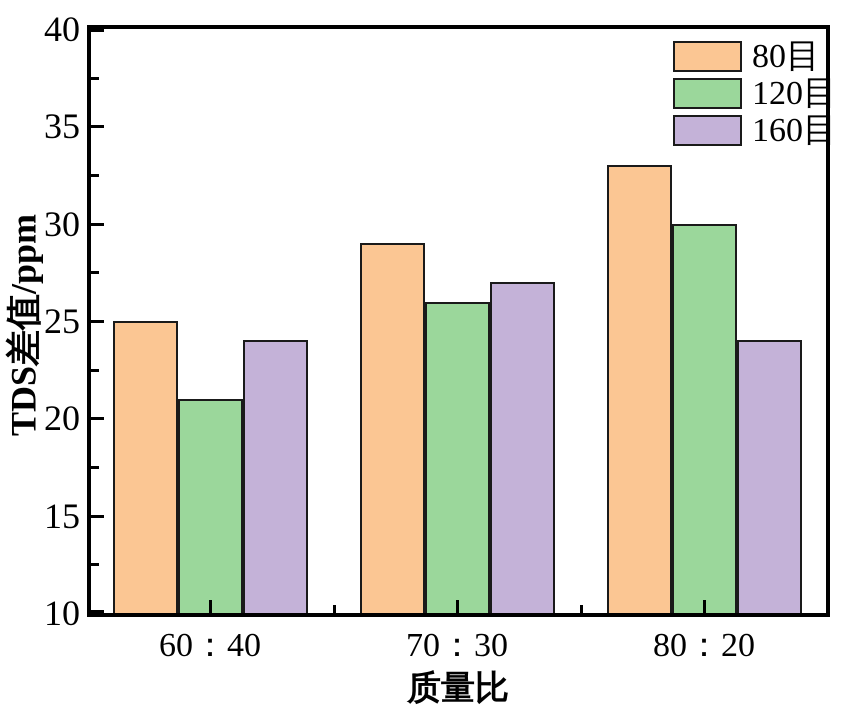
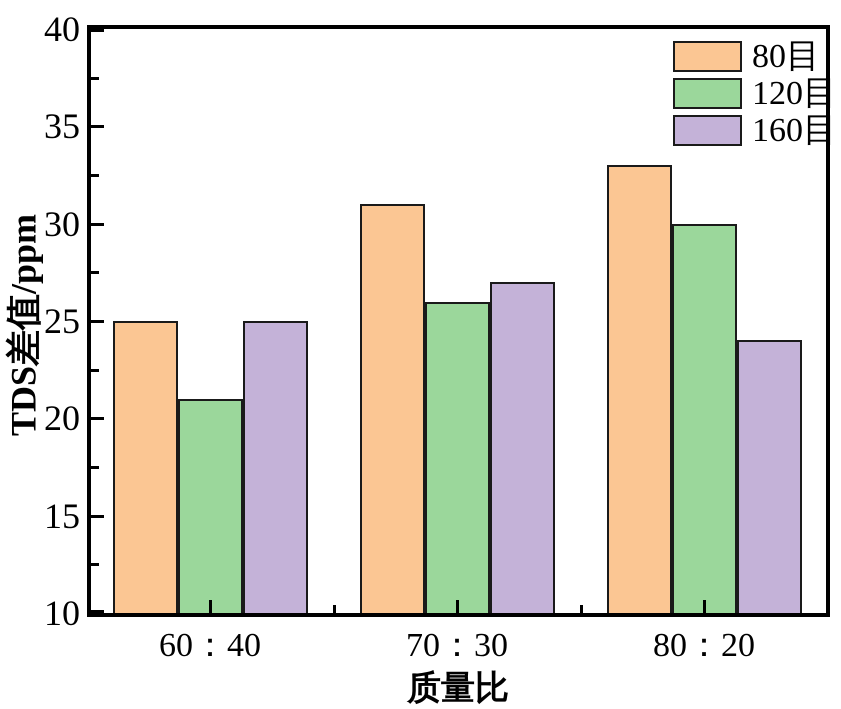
160目/60：40: 24 -> 25
80目/70：30: 29 -> 31
